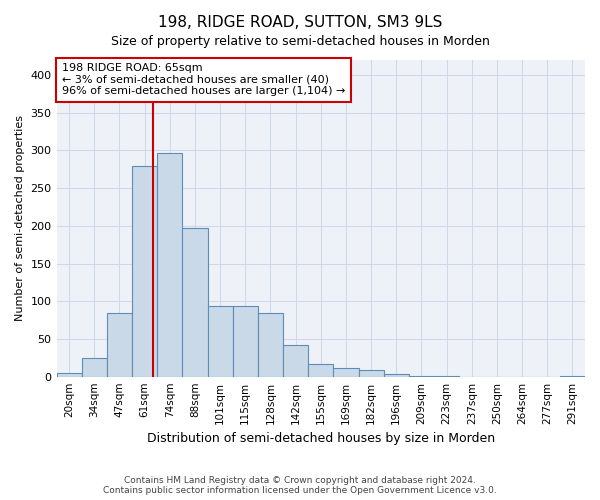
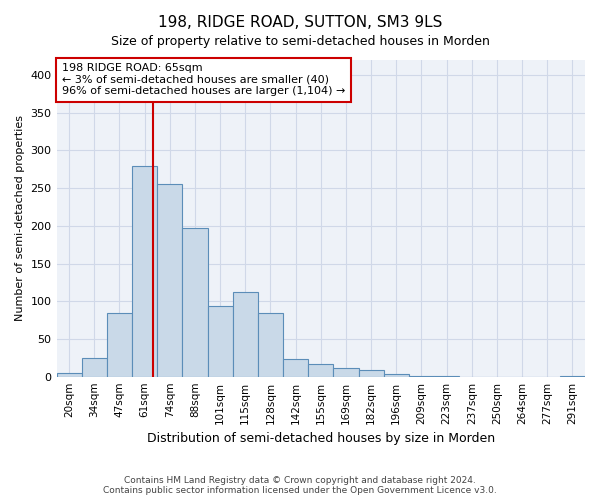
74sqm: 297 -> 256
115sqm: 94 -> 112
142sqm: 42 -> 24
